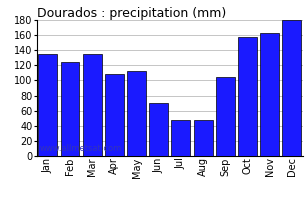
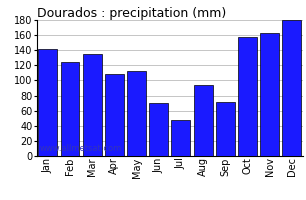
Jan: 135 -> 142
Aug: 48 -> 94
Sep: 105 -> 72
